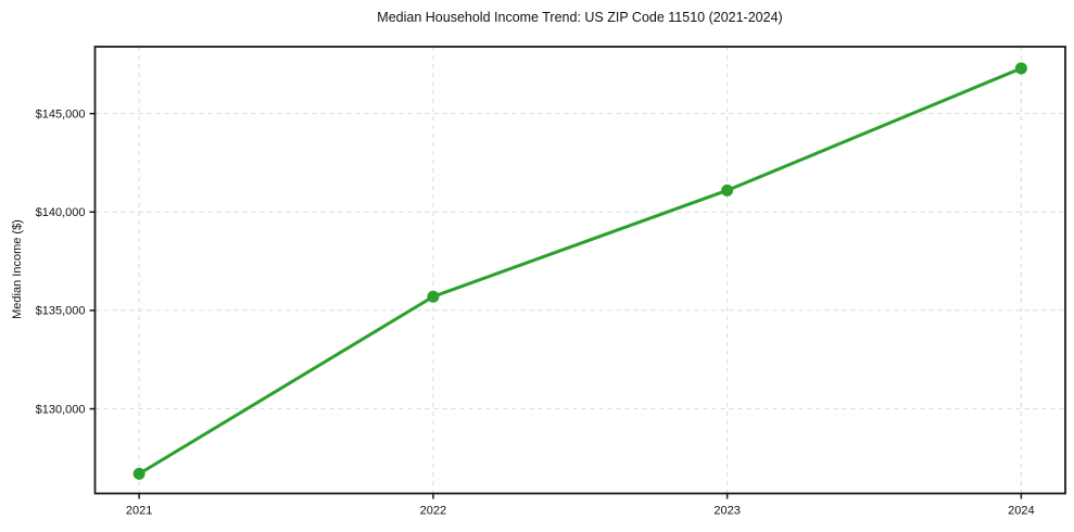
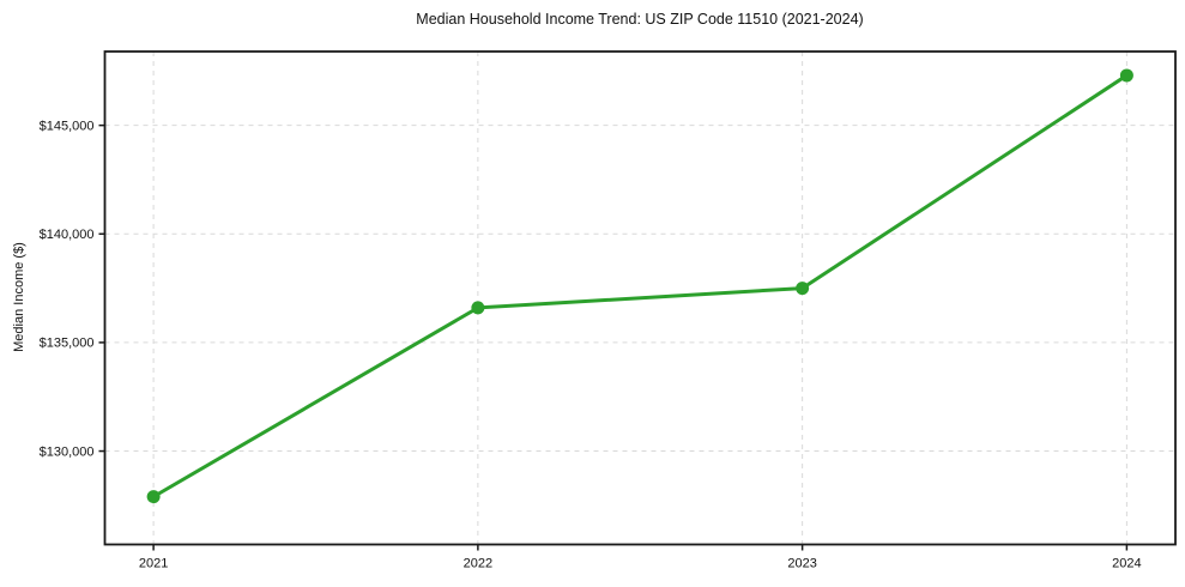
2021: $126700 -> $127900
2022: $135700 -> $136600
2023: $141100 -> $137500
